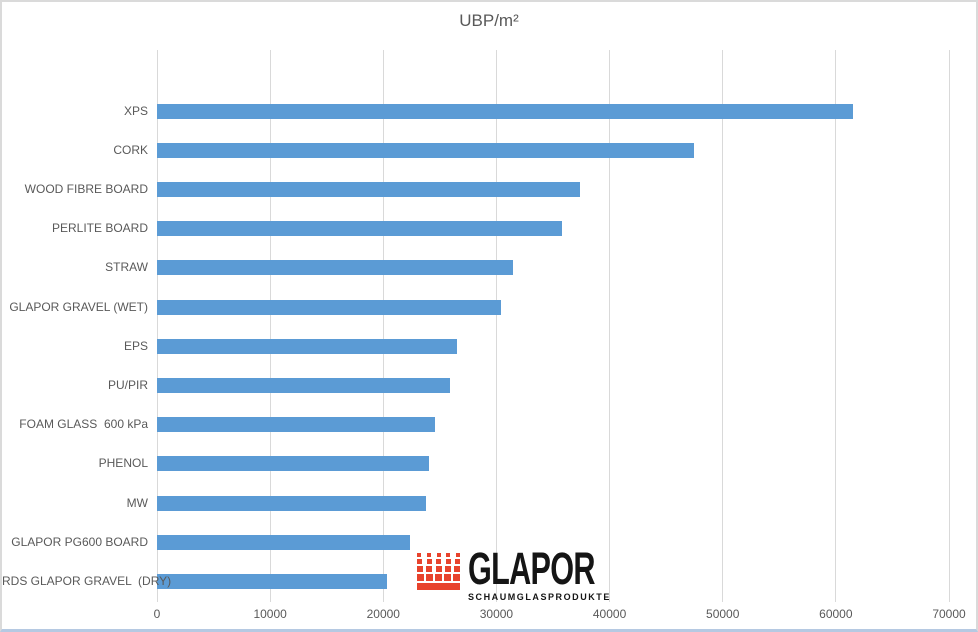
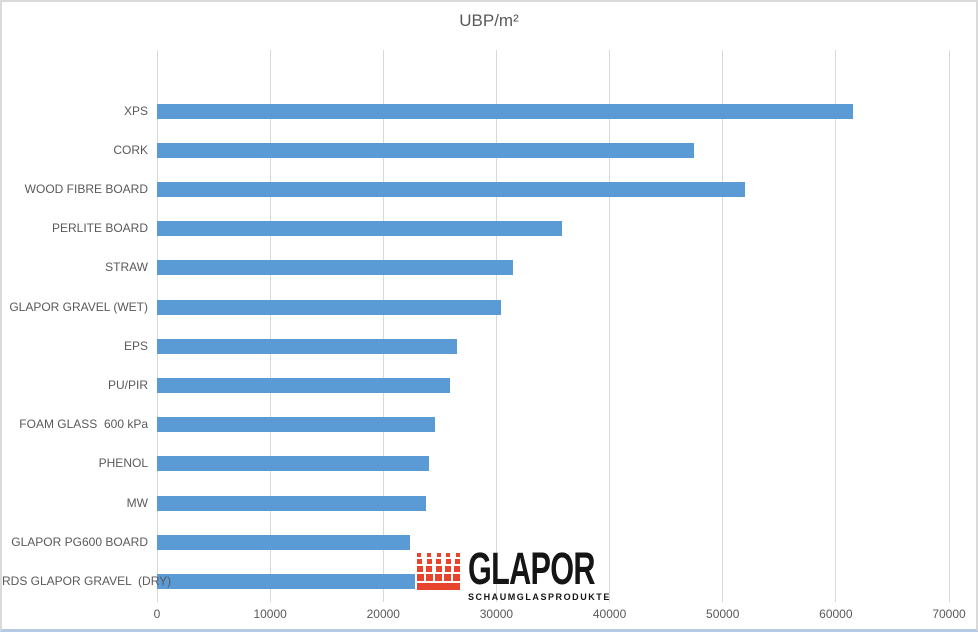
WOOD FIBRE BOARD: 37400 -> 52000
RDS GLAPOR GRAVEL (DRY): 20300 -> 22800
